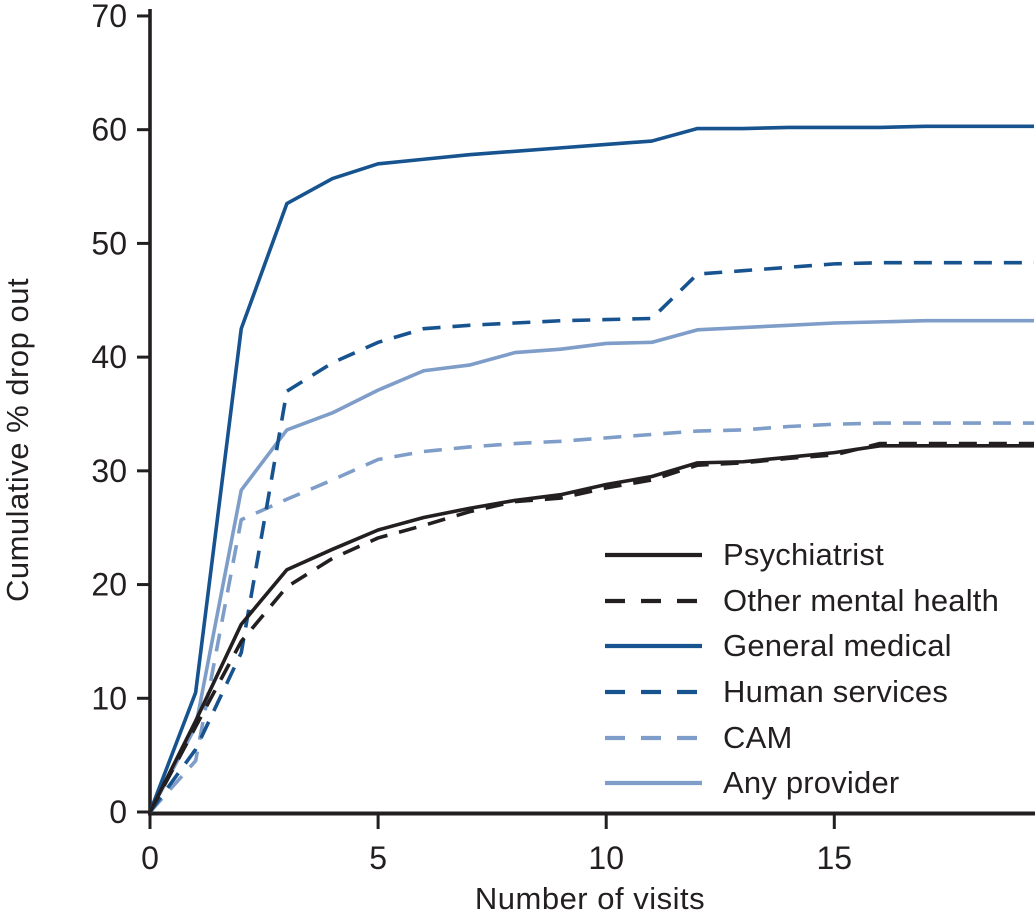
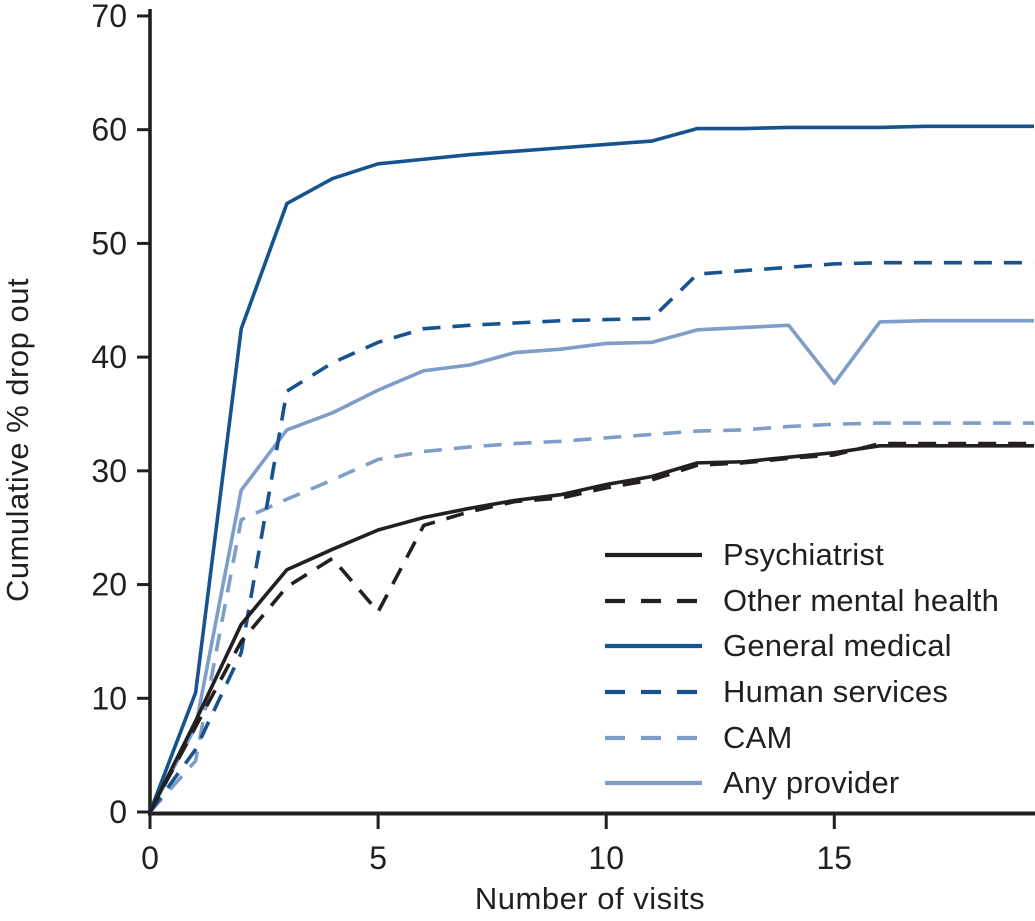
Other mental health/5: 24.1 -> 17.6
Any provider/15: 43.0 -> 37.7
